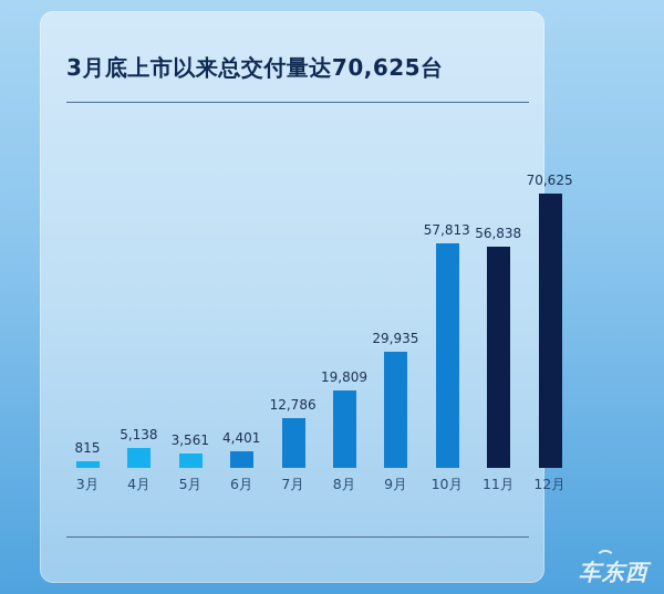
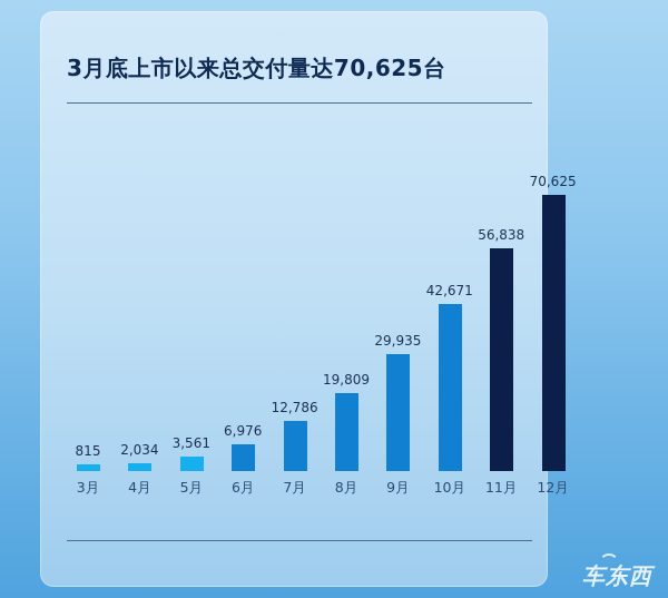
4月: 5,138 -> 2,034
6月: 4,401 -> 6,976
10月: 57,813 -> 42,671
